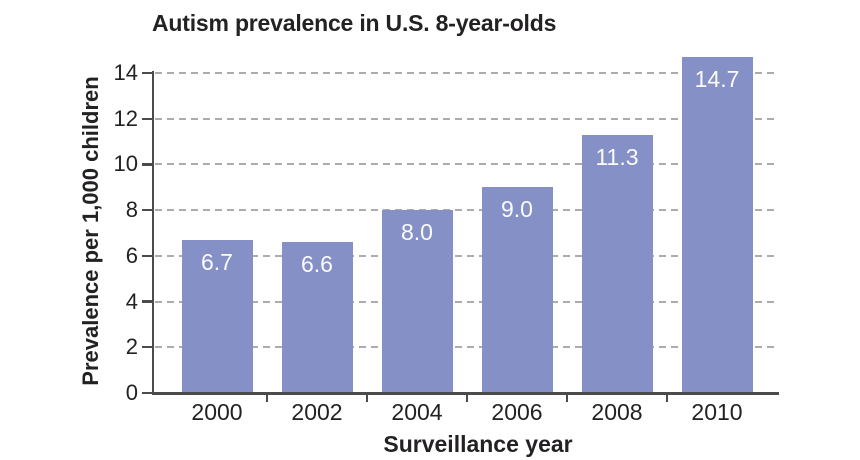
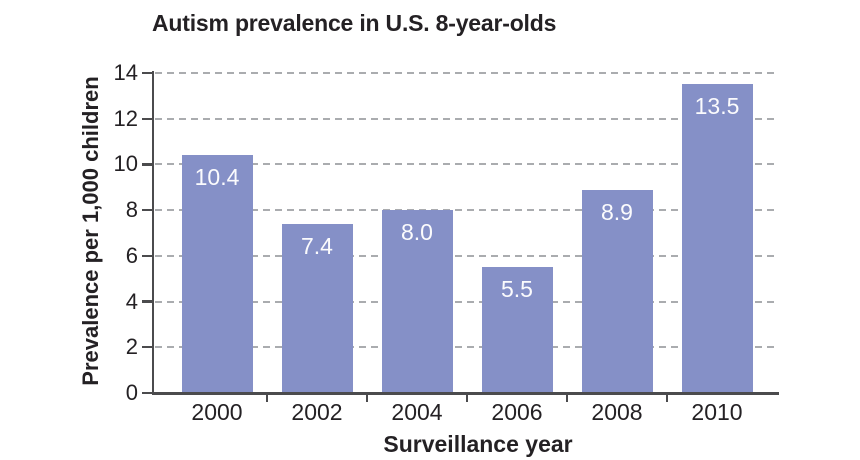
2000: 6.7 -> 10.4
2002: 6.6 -> 7.4
2006: 9.0 -> 5.5
2008: 11.3 -> 8.9
2010: 14.7 -> 13.5
